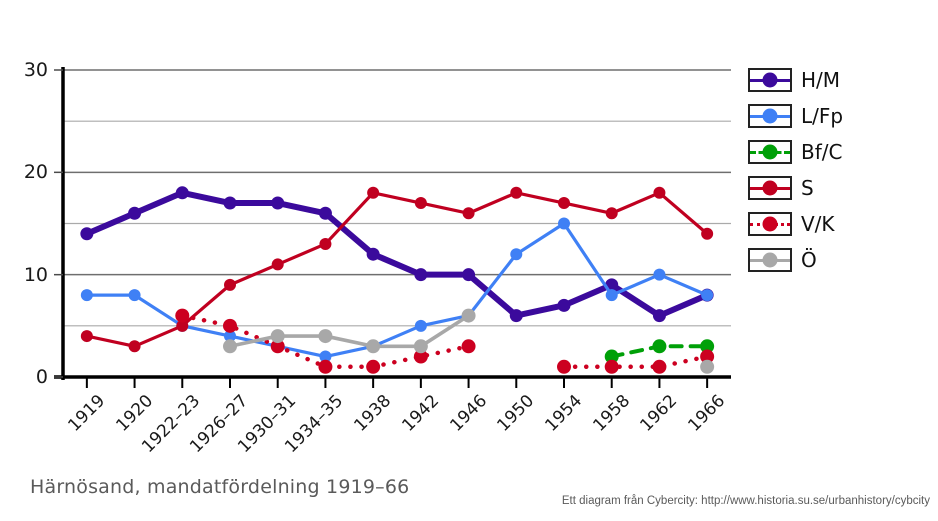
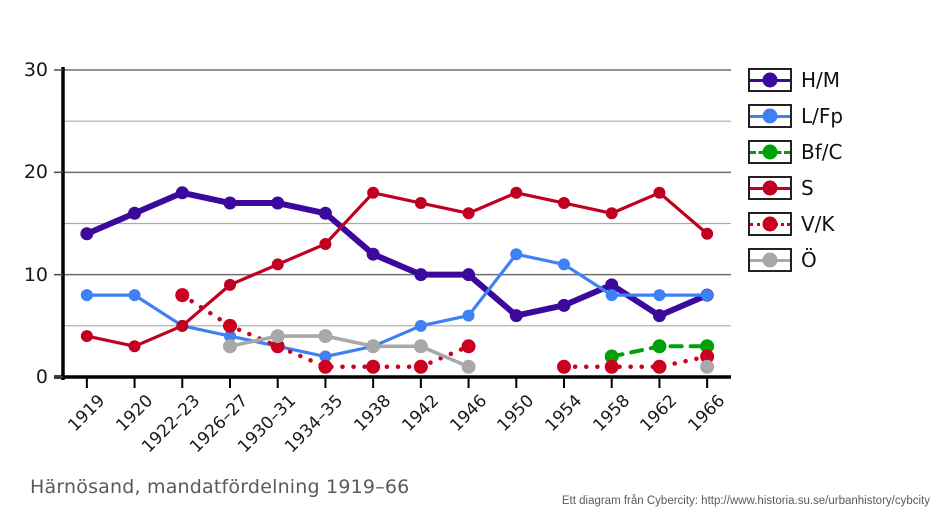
V/K/1922–23: 6 -> 8
V/K/1942: 2 -> 1
Ö/1946: 6 -> 1
L/Fp/1954: 15 -> 11
L/Fp/1962: 10 -> 8
